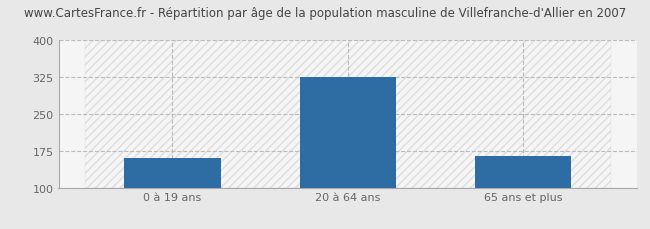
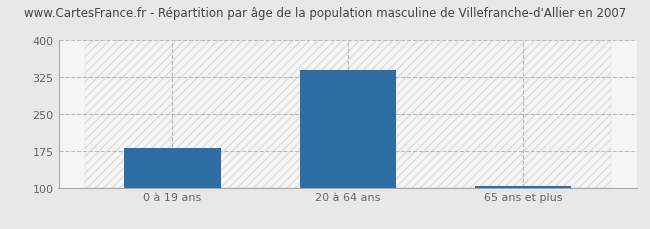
0 à 19 ans: 160 -> 180
20 à 64 ans: 325 -> 340
65 ans et plus: 165 -> 104
